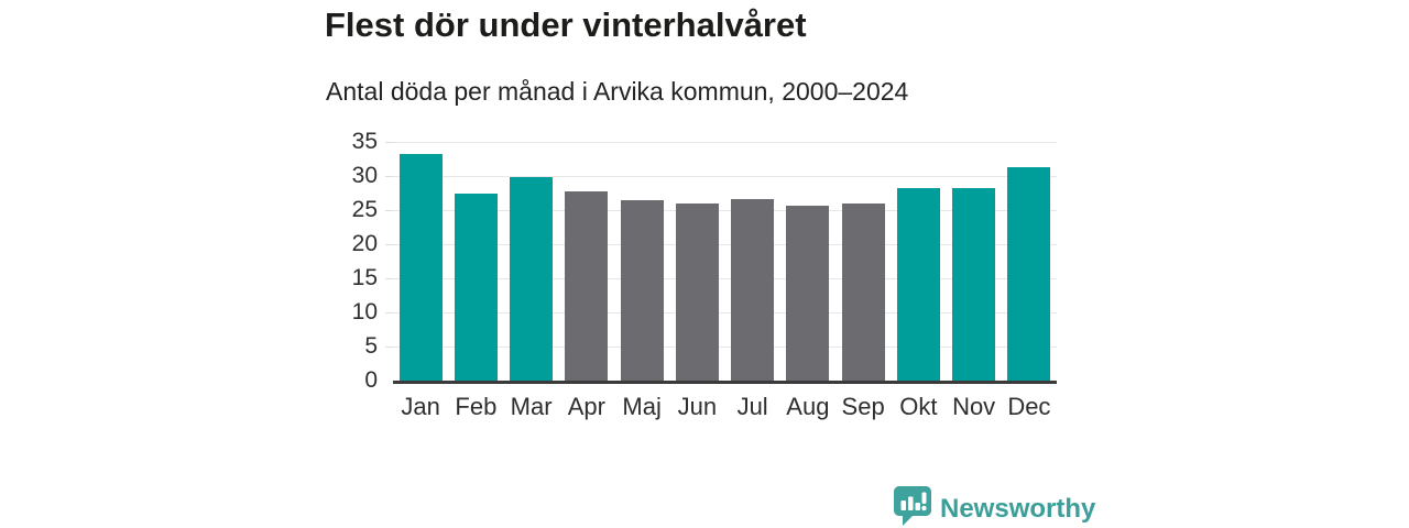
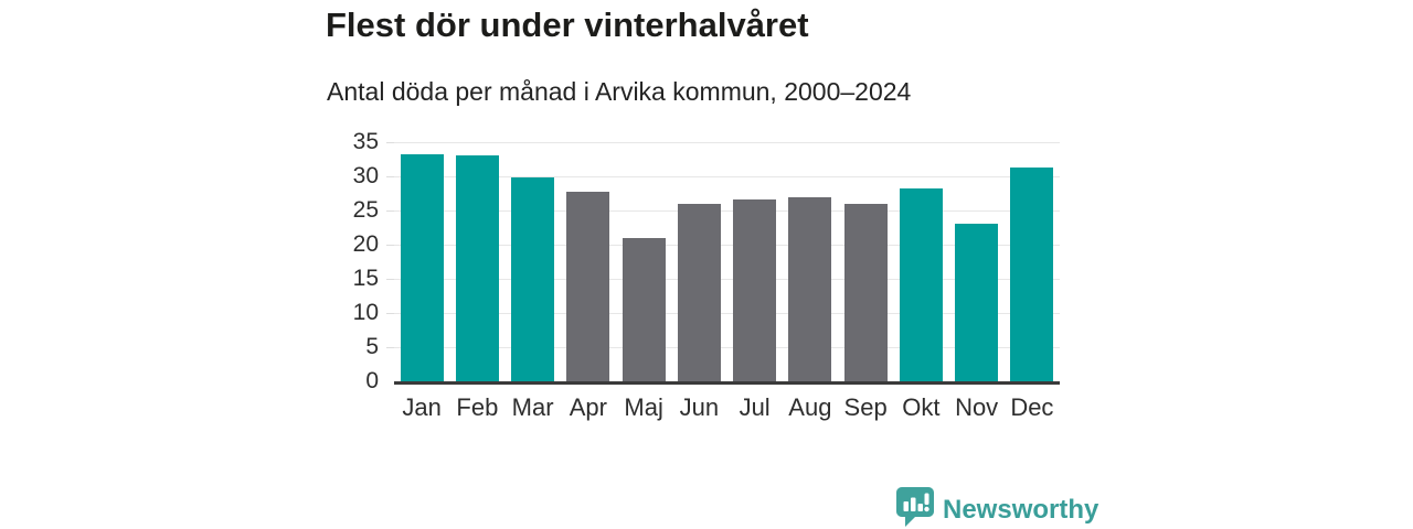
Feb: 28 -> 33
Maj: 26 -> 21
Aug: 26 -> 27
Nov: 28 -> 23
